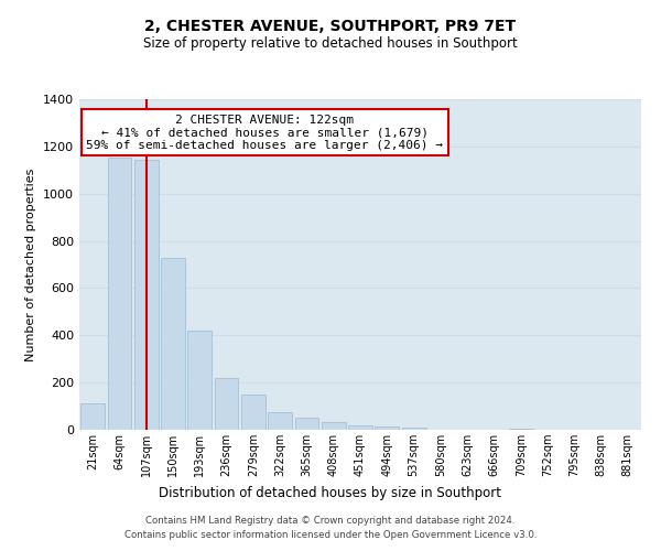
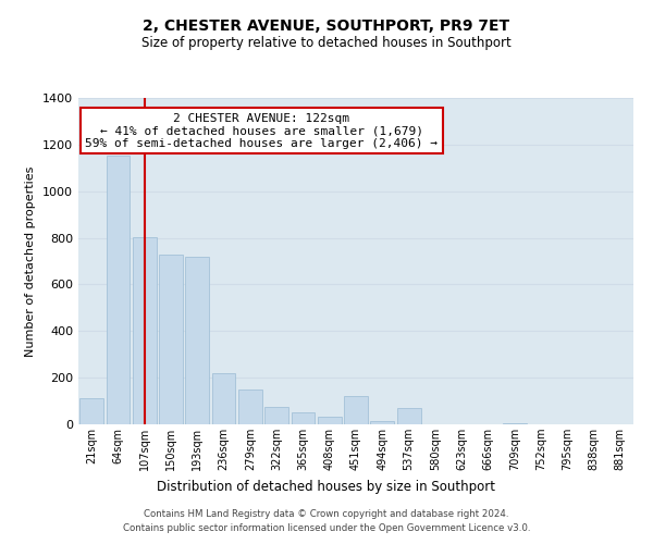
107sqm: 1145 -> 805
193sqm: 420 -> 720
451sqm: 20 -> 120
537sqm: 10 -> 70
